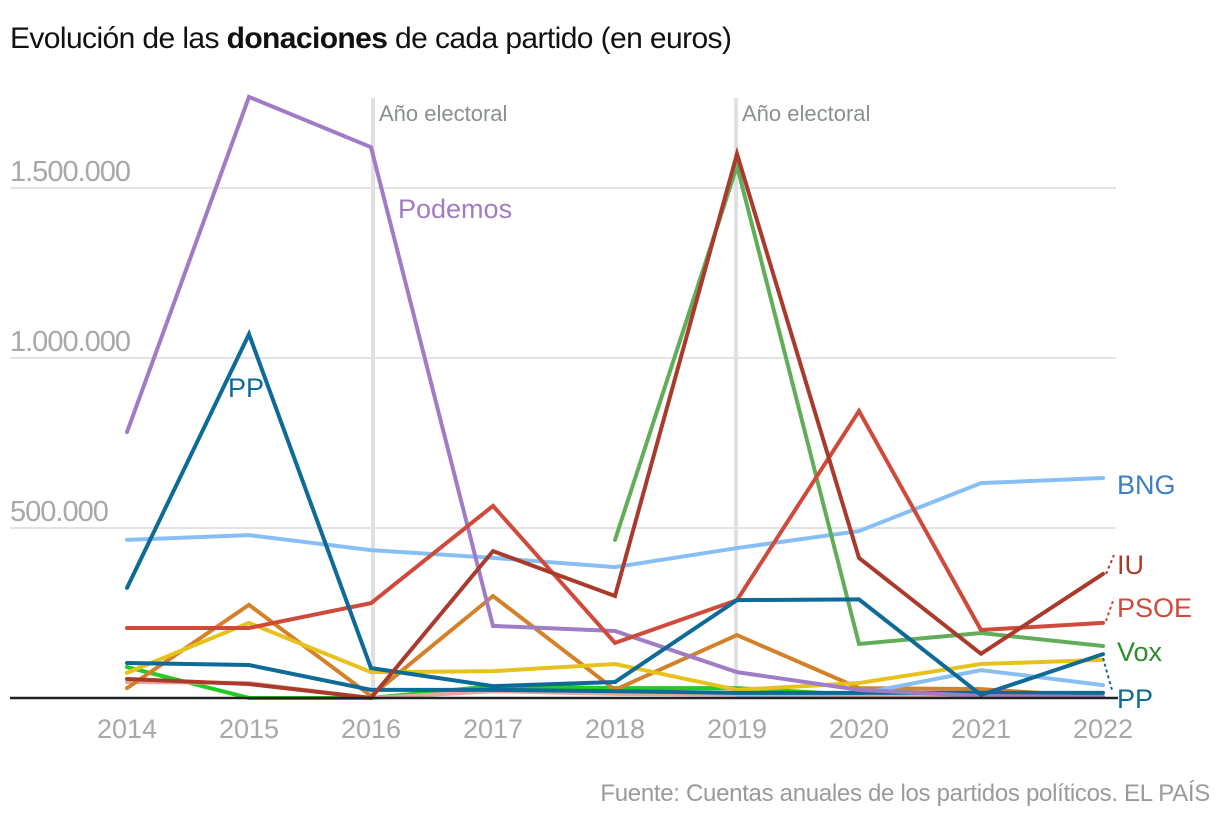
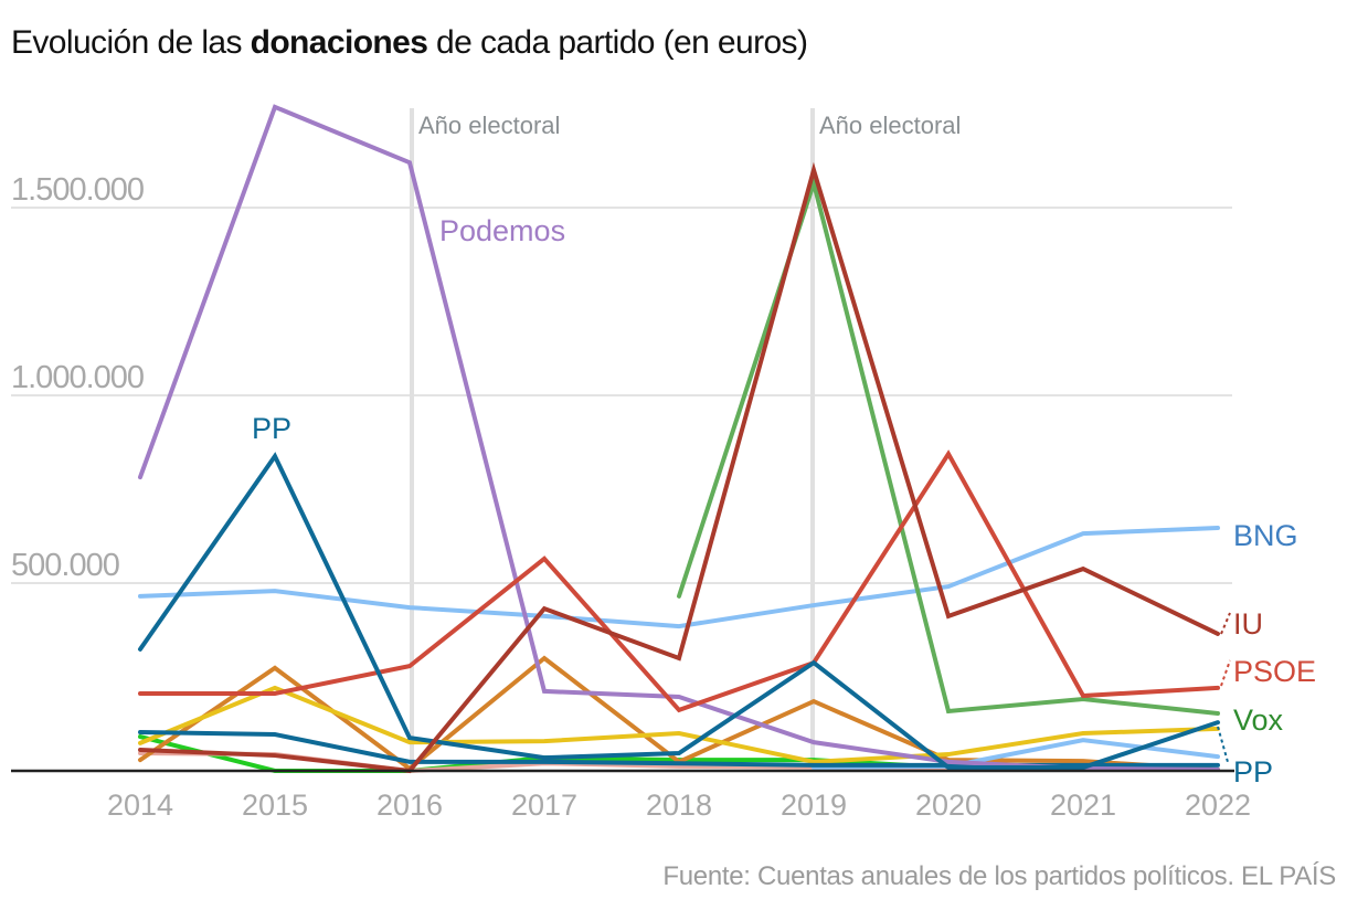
PP/2015: 1070000 -> 840000
PP/2020: 290000 -> 10000
IU/2021: 130000 -> 540000
